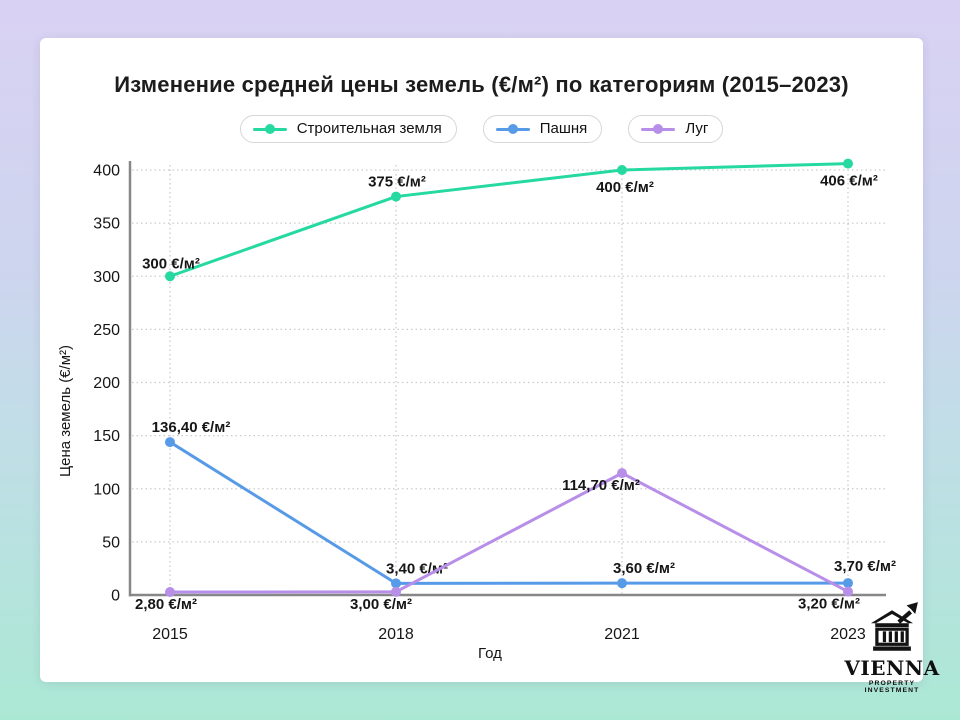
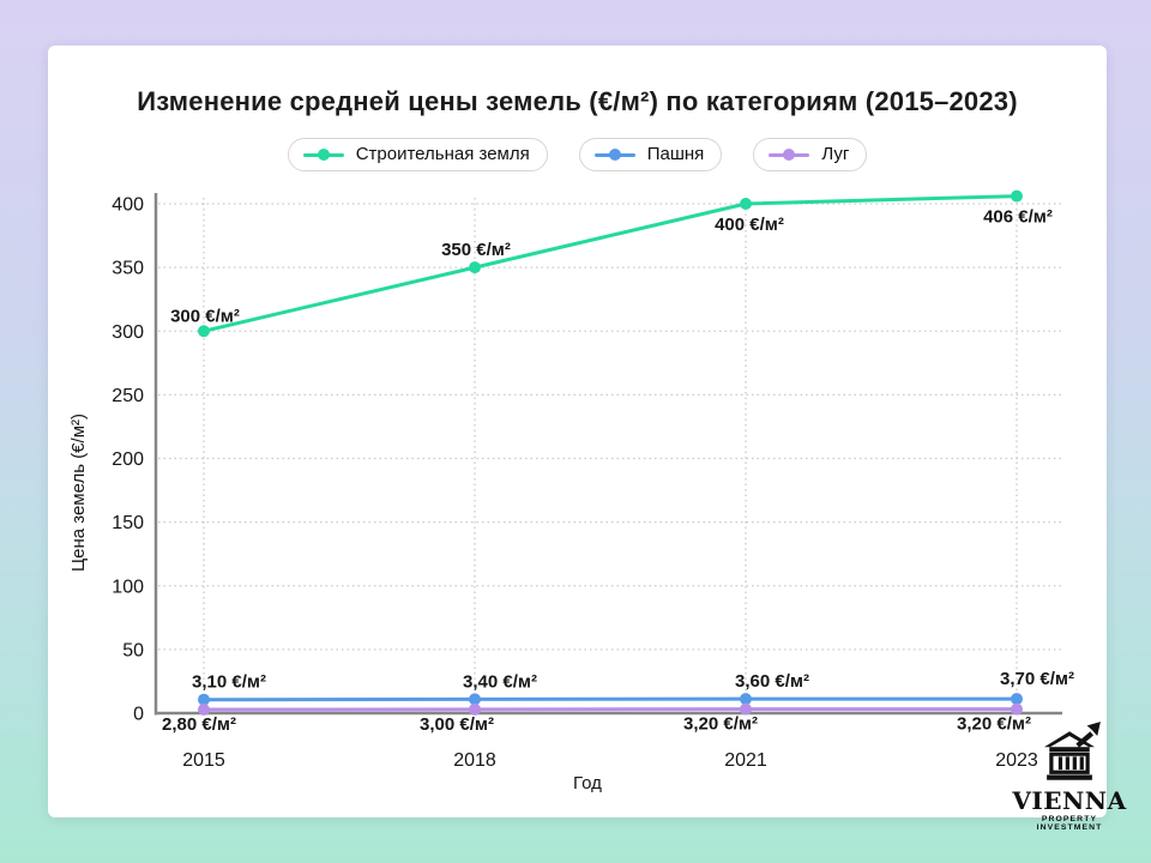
Пашня/2015: 136,40 -> 3,10
Строительная земля/2018: 375 -> 350
Луг/2021: 114,70 -> 3,20
